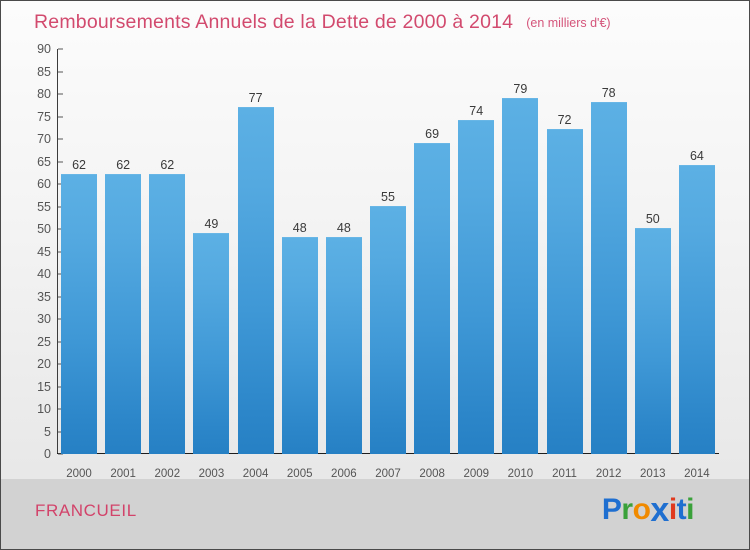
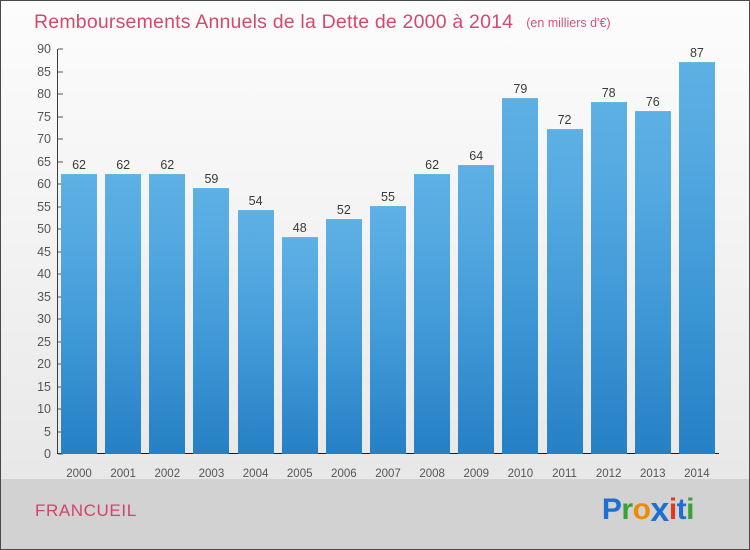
2003: 49 -> 59
2004: 77 -> 54
2006: 48 -> 52
2008: 69 -> 62
2009: 74 -> 64
2013: 50 -> 76
2014: 64 -> 87
